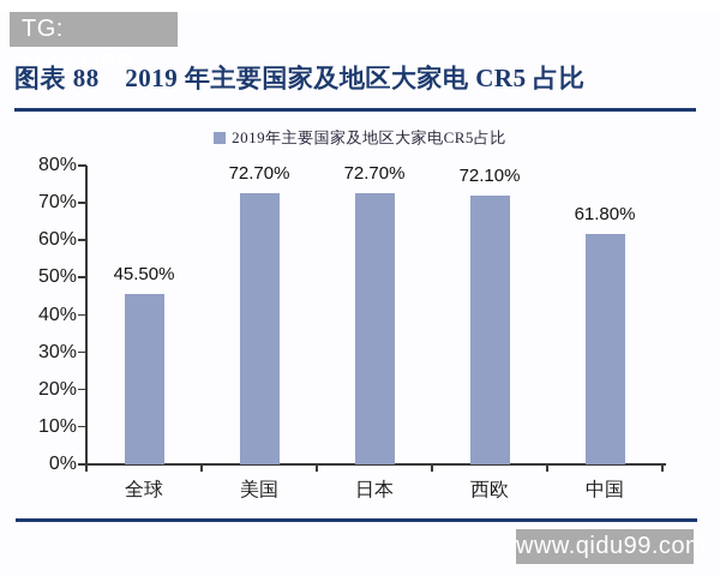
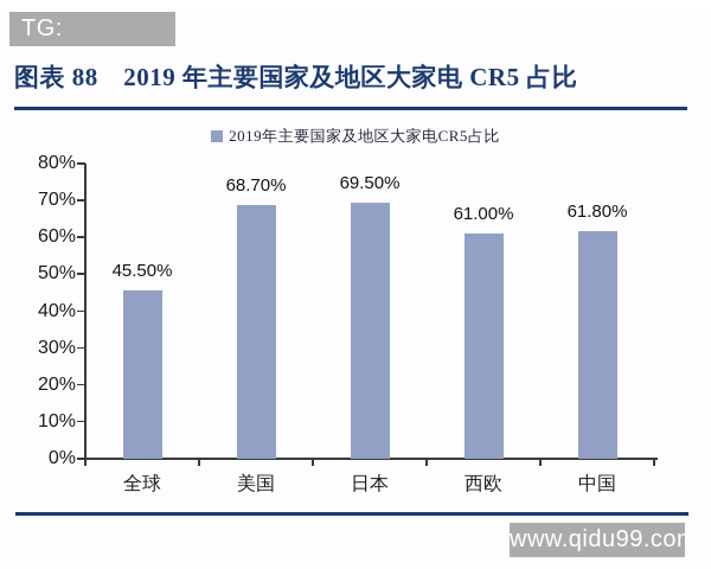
美国: 72.70% -> 68.70%
日本: 72.70% -> 69.50%
西欧: 72.10% -> 61.00%
